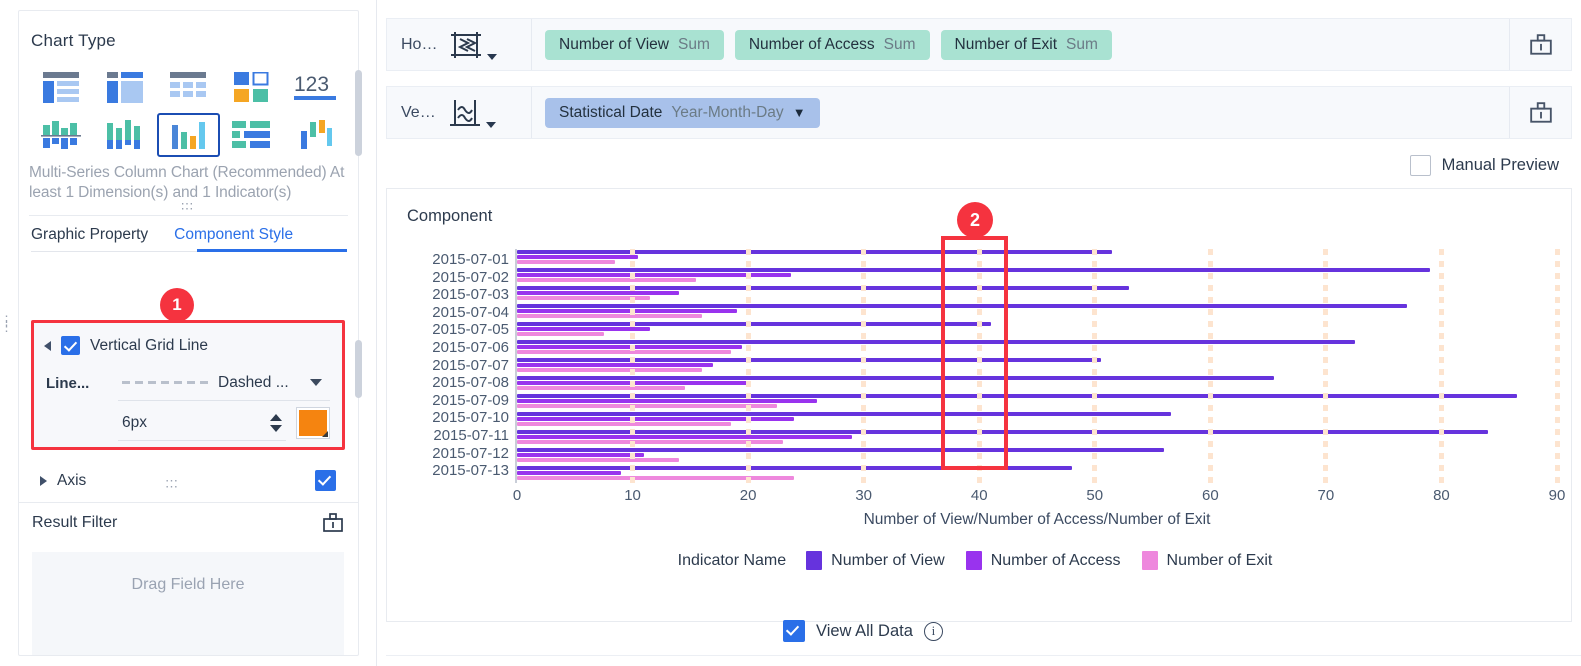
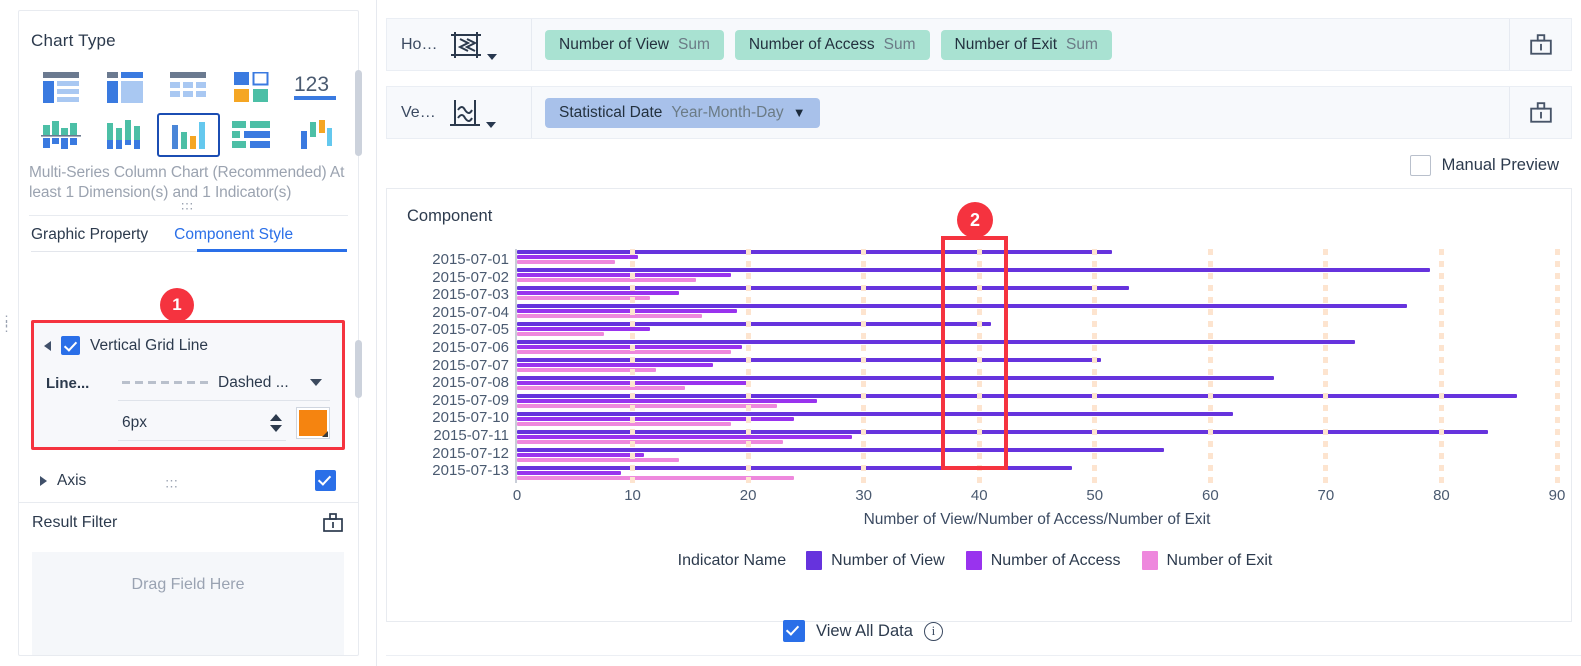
Number of Access/2015-07-02: 23.7 -> 18.5
Number of Exit/2015-07-07: 16.0 -> 12.0
Number of View/2015-07-10: 56.6 -> 62.0
